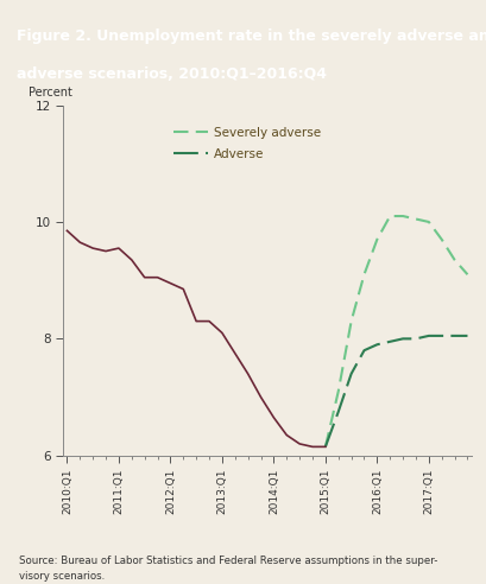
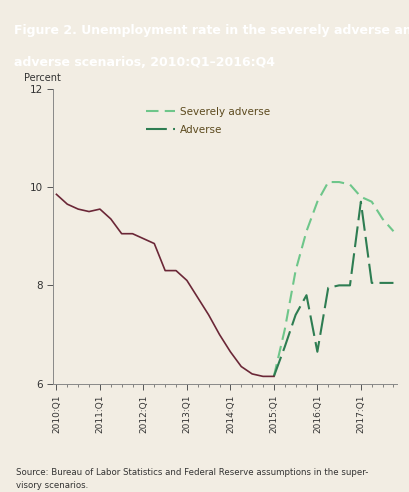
Adverse/2016:Q1: 7.90 -> 6.65
Severely adverse/2017:Q1: 10.00 -> 9.80
Adverse/2017:Q1: 8.05 -> 9.70
